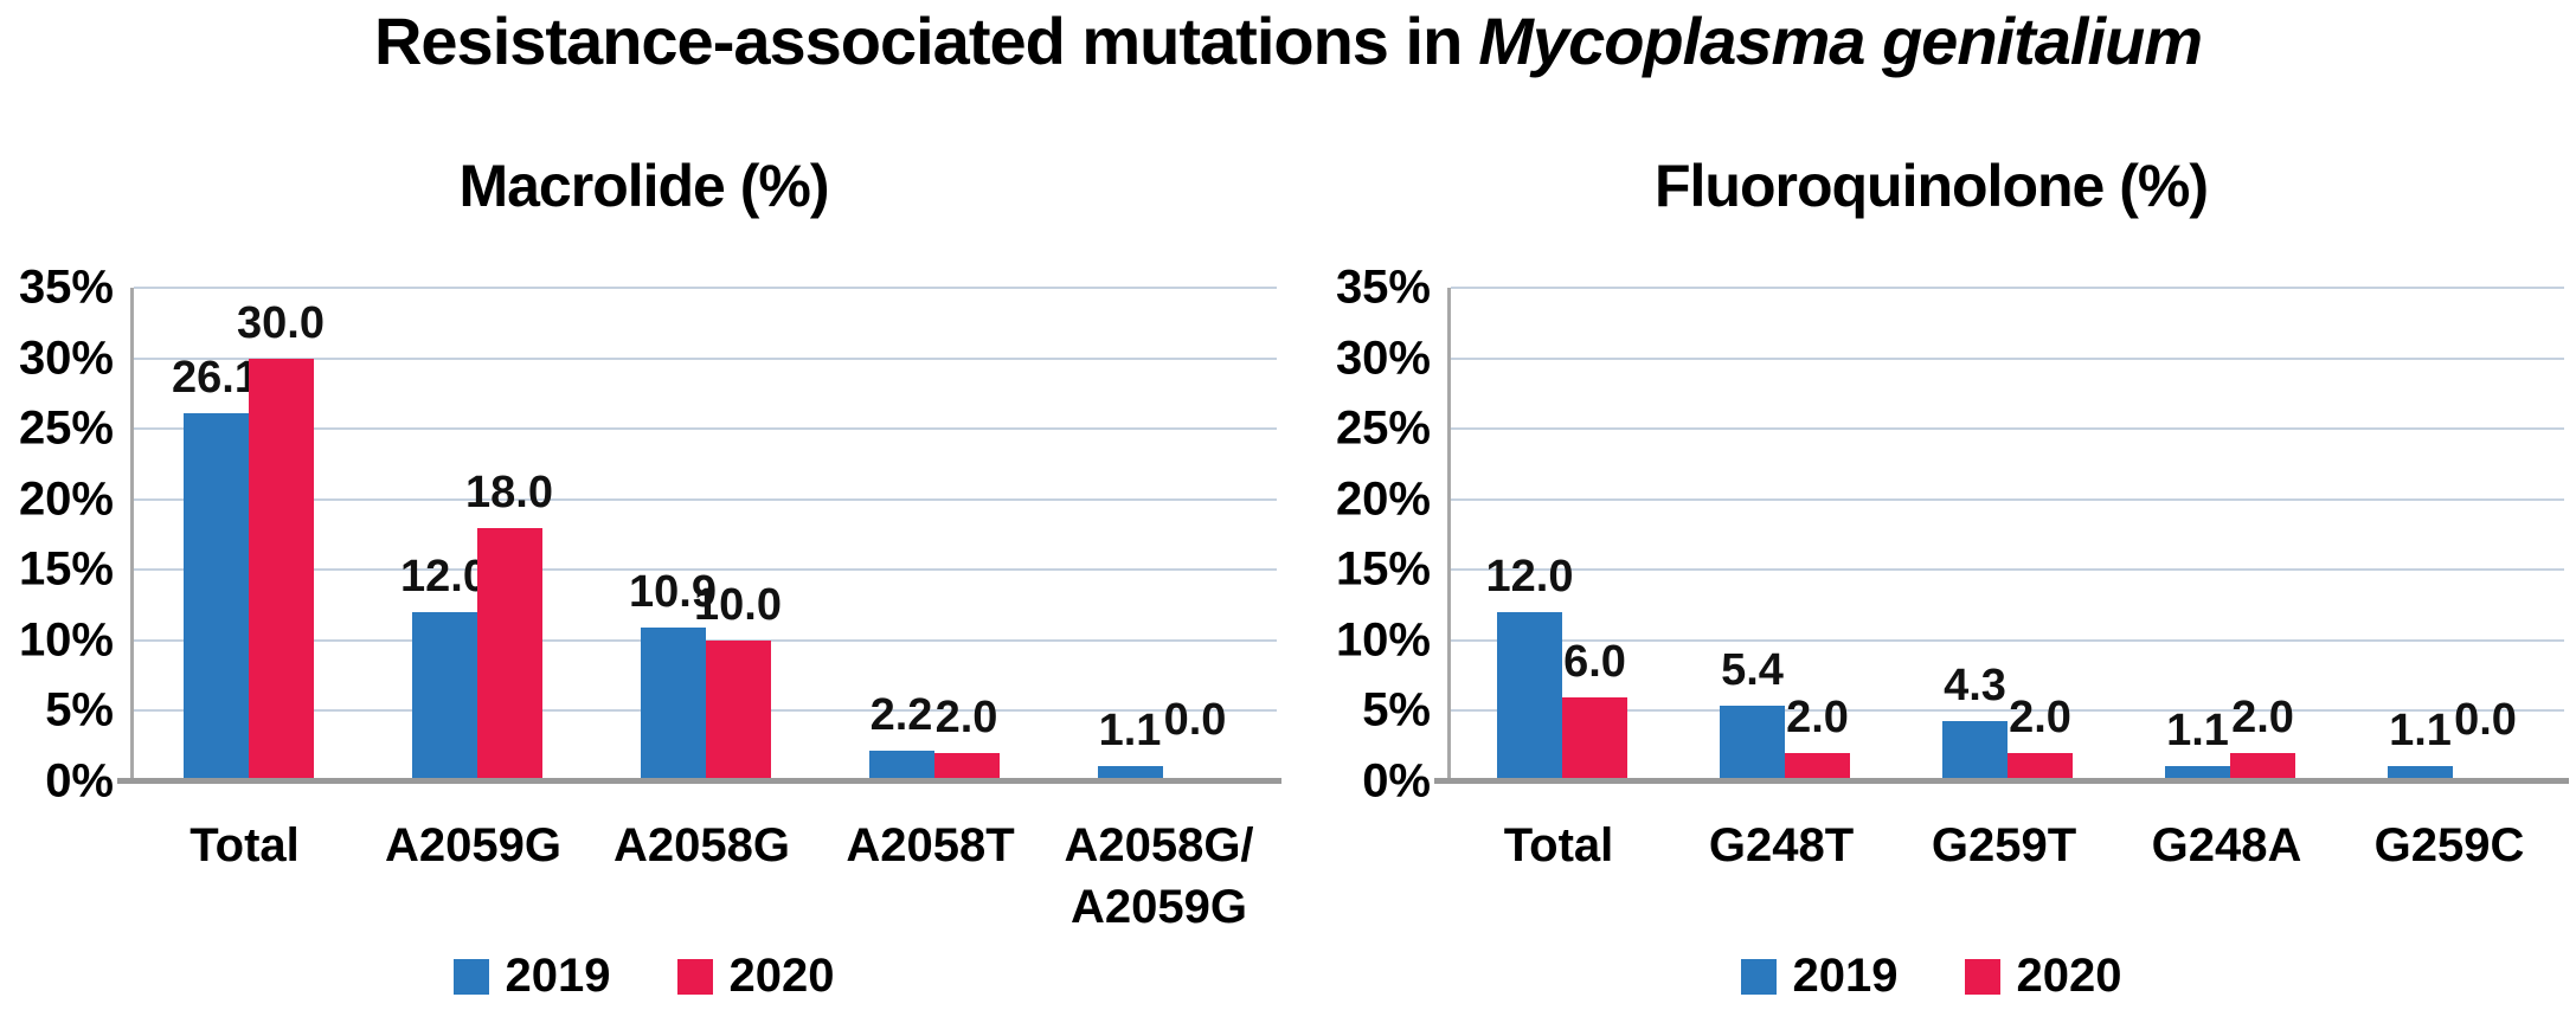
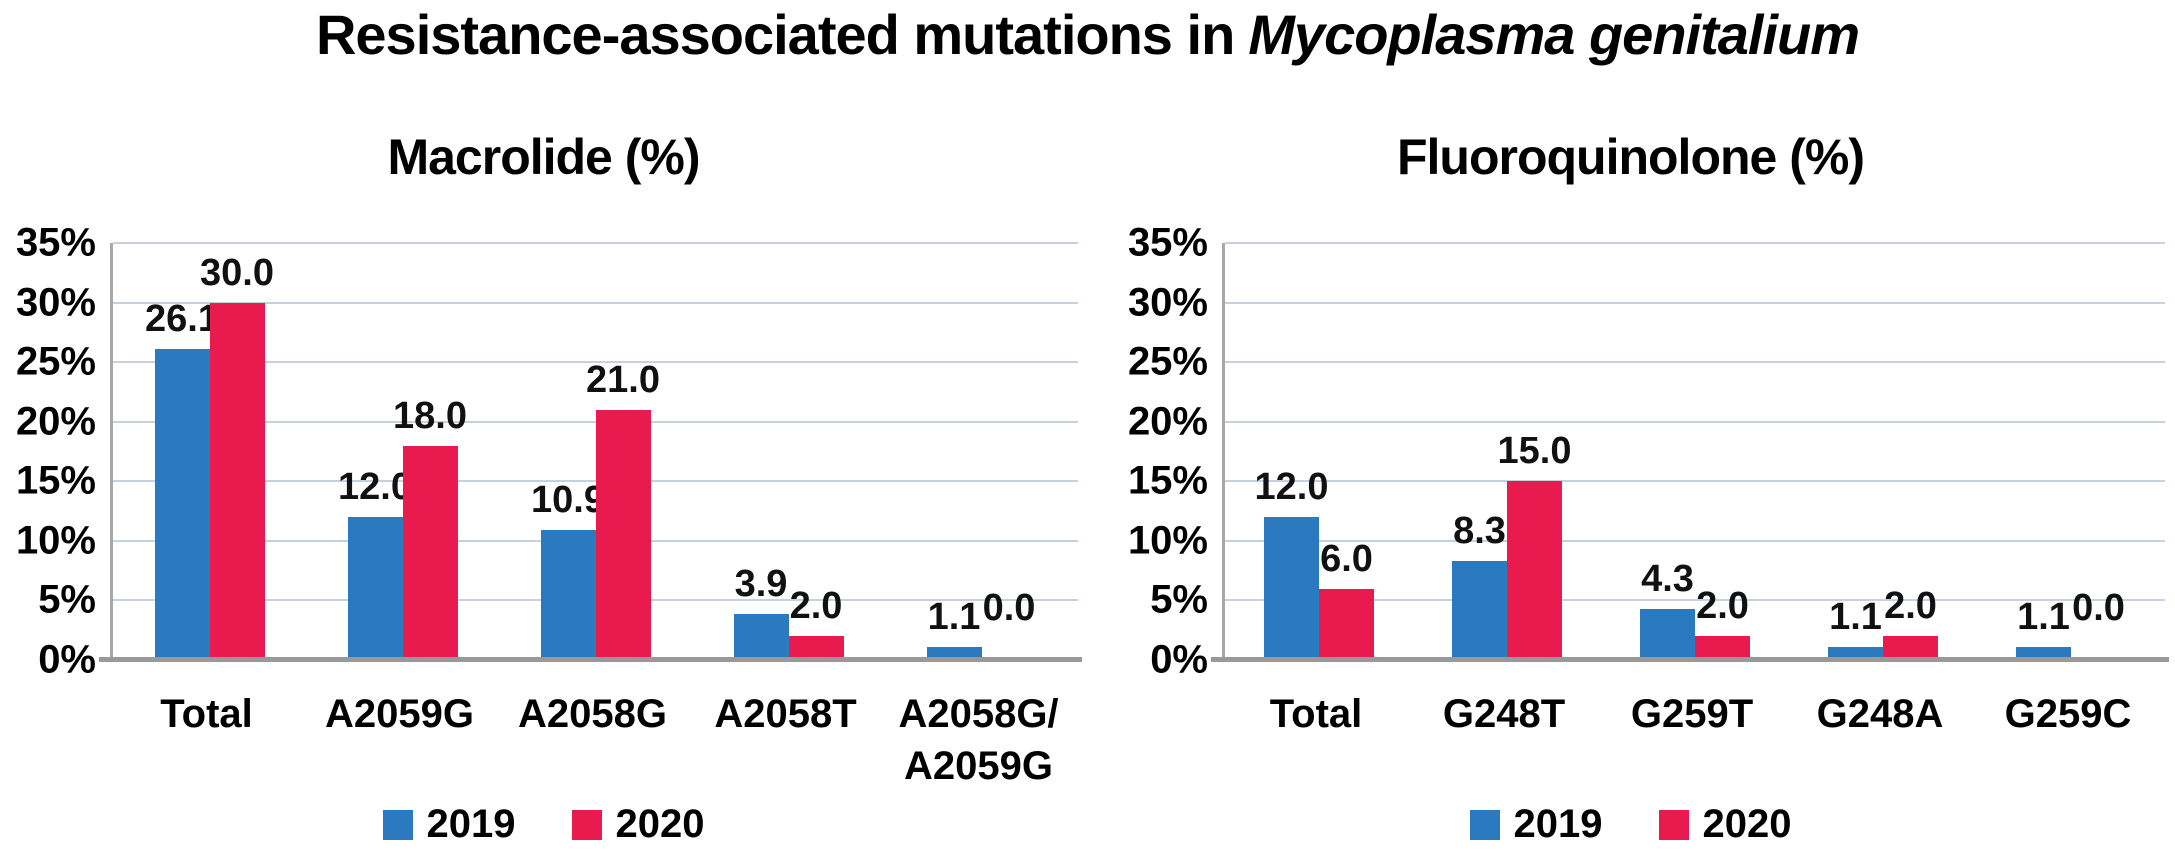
Macrolide (%)/2020/A2058G: 10.0 -> 21.0
Macrolide (%)/2019/A2058T: 2.2 -> 3.9
Fluoroquinolone (%)/2019/G248T: 5.4 -> 8.3
Fluoroquinolone (%)/2020/G248T: 2.0 -> 15.0
